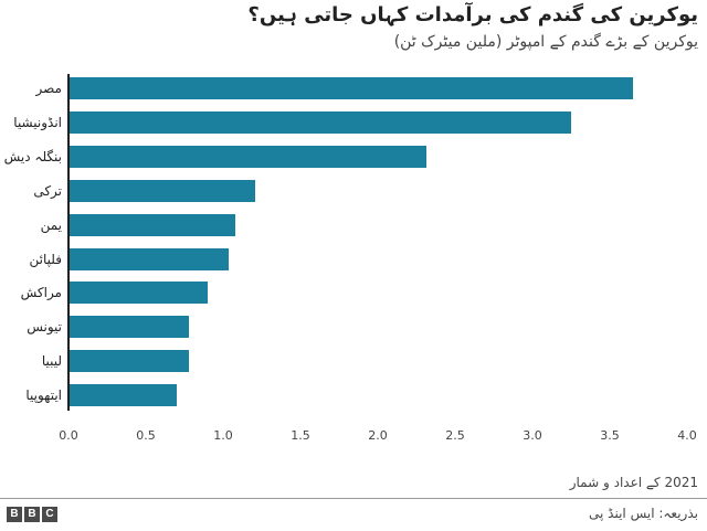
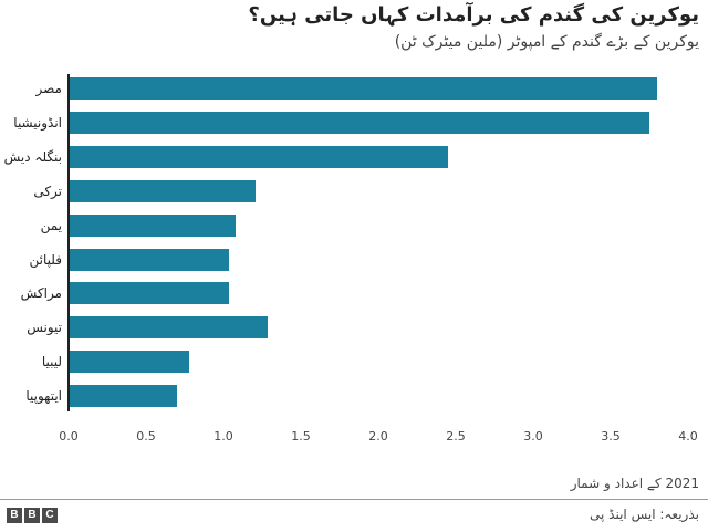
مصر: 3.64 -> 3.79
انڈونیشیا: 3.24 -> 3.74
بنگلہ دیش: 2.31 -> 2.44
مراکش: 0.89 -> 1.03
تیونس: 0.77 -> 1.28
